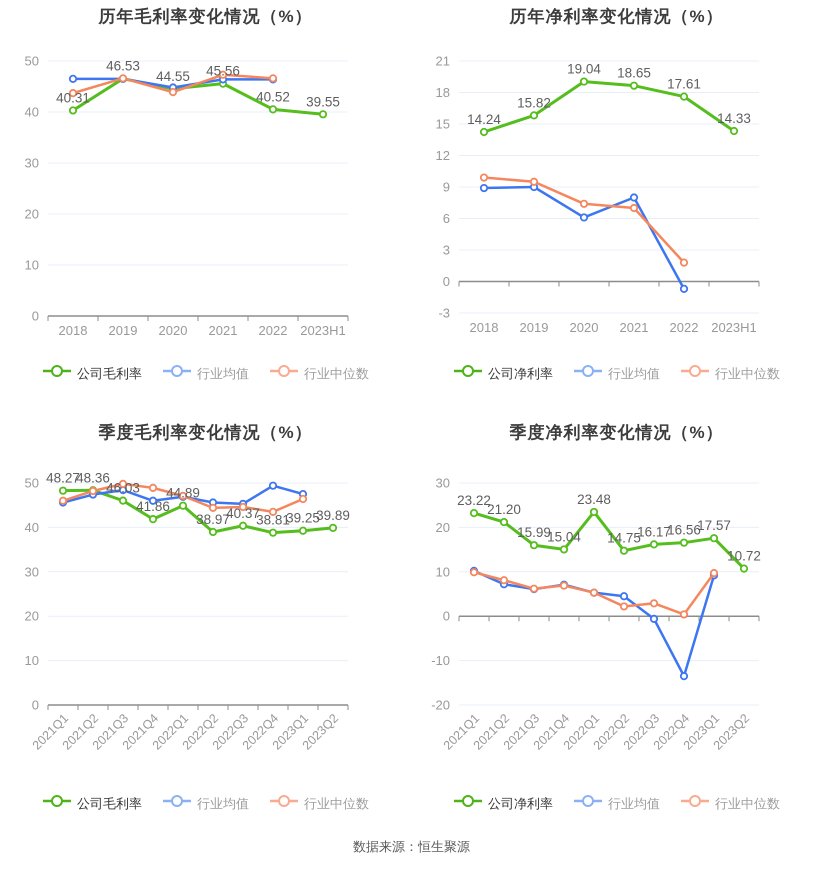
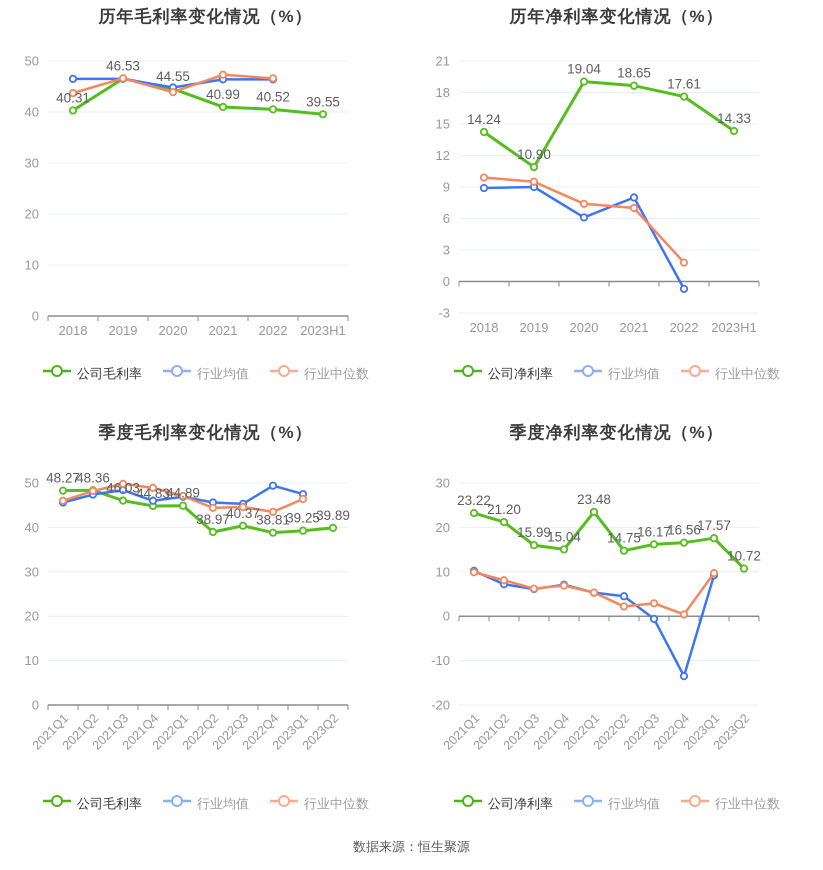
历年毛利率变化情况（%）/公司毛利率/2021: 45.56 -> 40.99
历年净利率变化情况（%）/公司净利率/2019: 15.82 -> 10.90
季度毛利率变化情况（%）/公司毛利率/2021Q4: 41.86 -> 44.83
